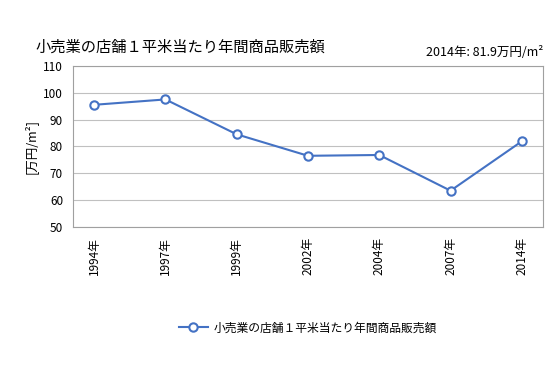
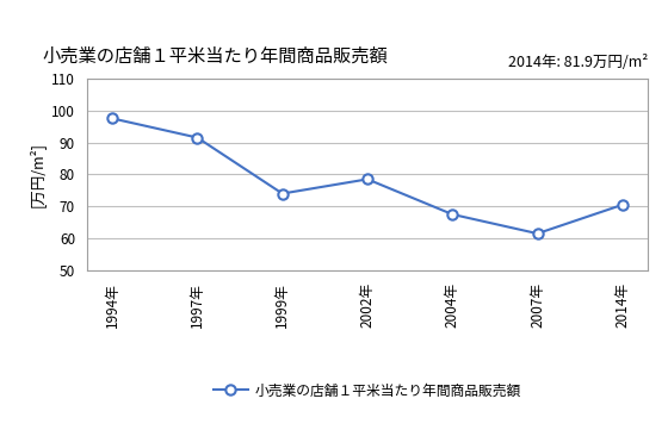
1994年: 95.5 -> 97.5
1997年: 97.5 -> 91.5
1999年: 84.5 -> 74.0
2002年: 76.5 -> 78.5
2004年: 76.8 -> 67.5
2007年: 63.5 -> 61.5
2014年: 81.9 -> 70.5
